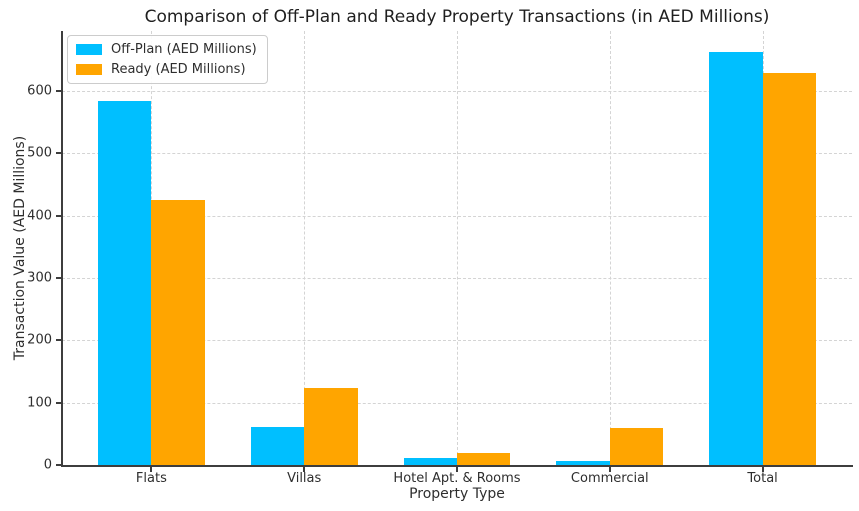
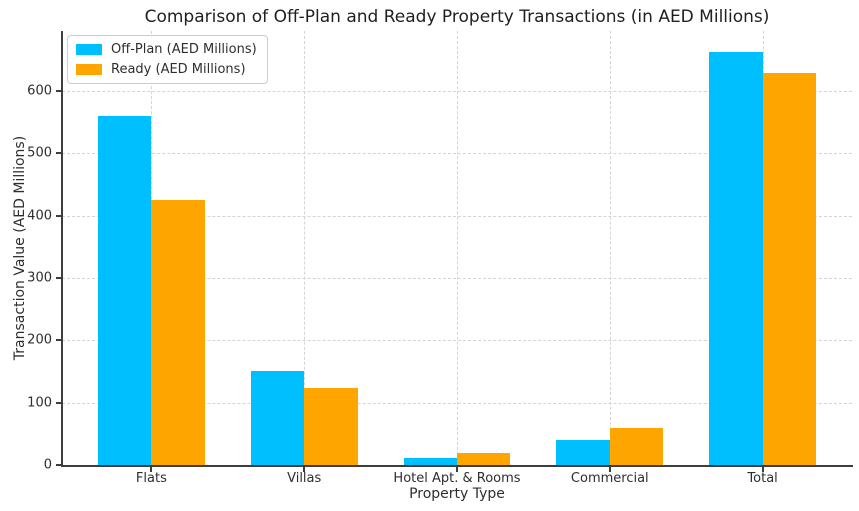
Off-Plan (AED Millions)/Flats: 580 -> 560
Off-Plan (AED Millions)/Villas: 60 -> 150
Off-Plan (AED Millions)/Commercial: 10 -> 40
